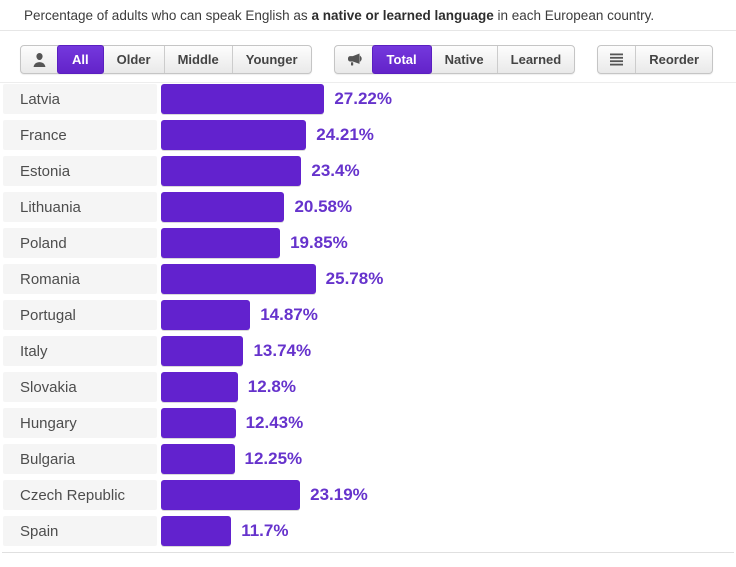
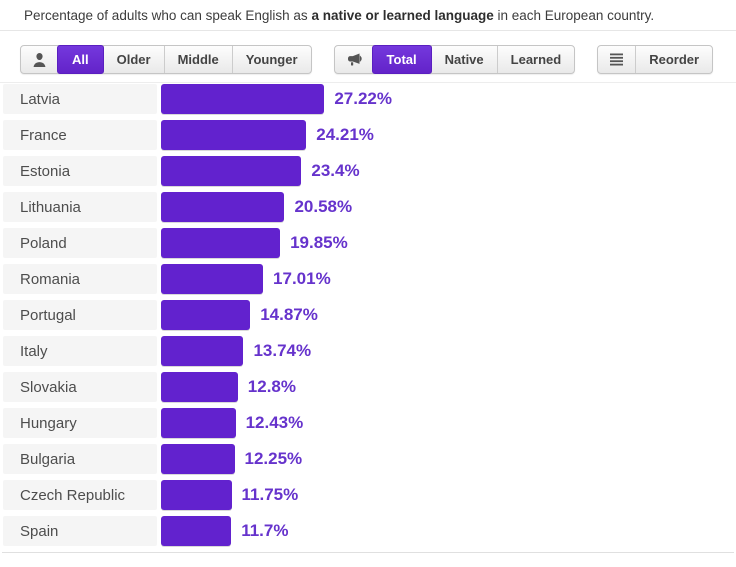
Romania: 25.78% -> 17.01%
Czech Republic: 23.19% -> 11.75%
